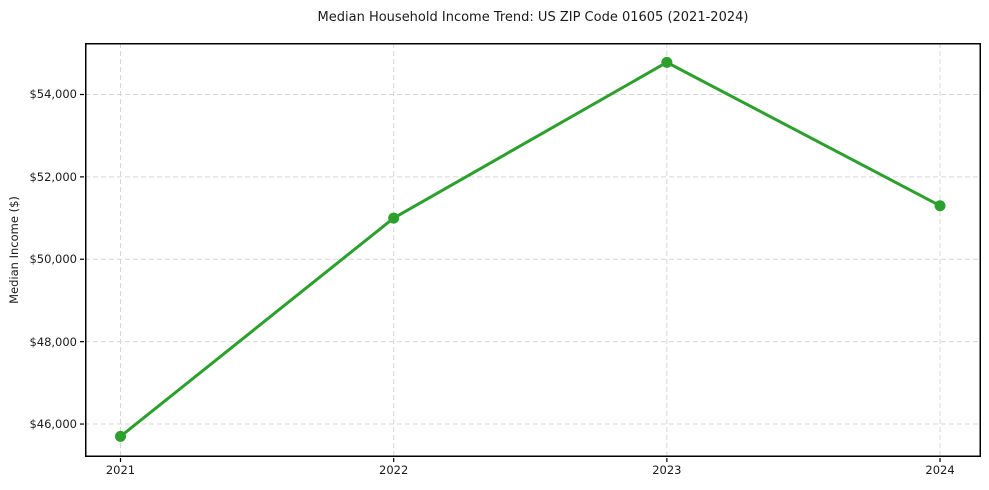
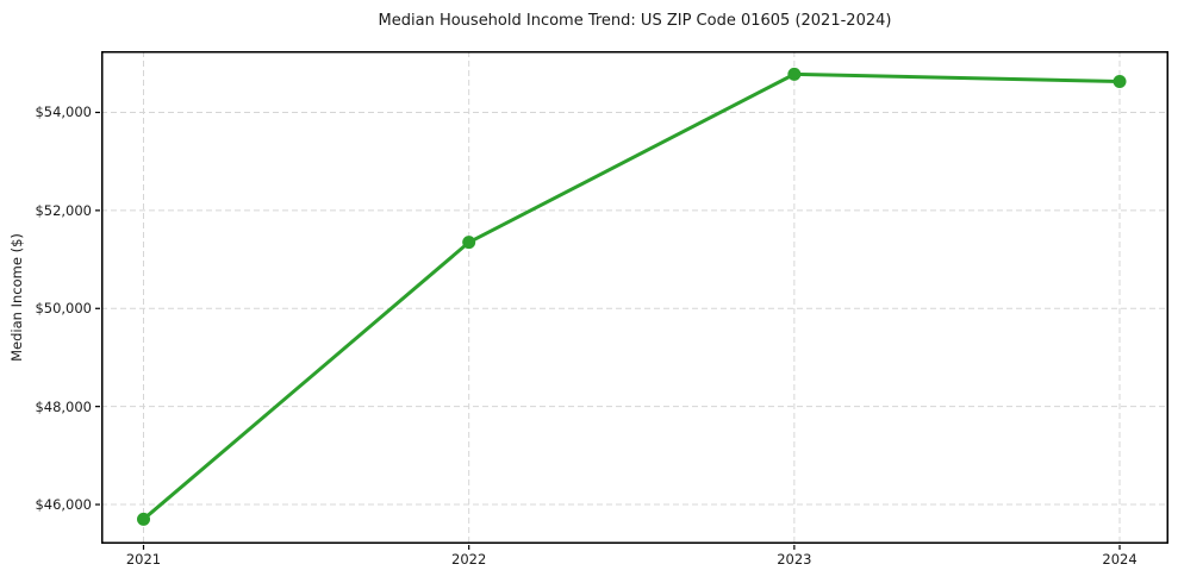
2022: $51000 -> $51400
2024: $51300 -> $54600
